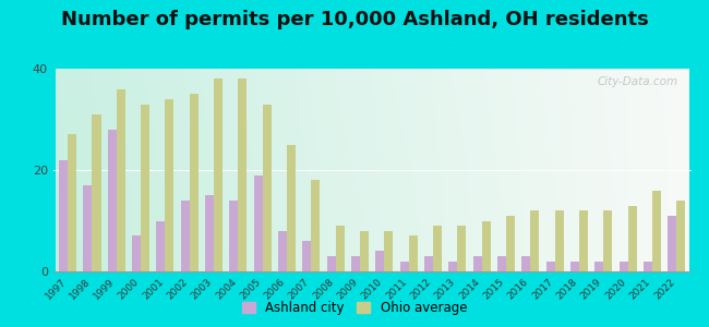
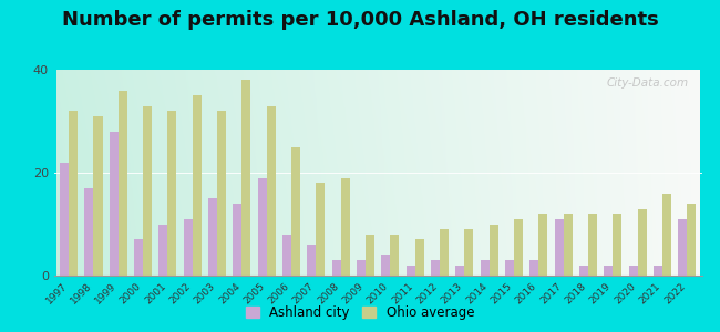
Ohio average/1997: 27 -> 32
Ohio average/2001: 34 -> 32
Ashland city/2002: 14 -> 11
Ohio average/2003: 38 -> 32
Ohio average/2008: 9 -> 19
Ashland city/2017: 2 -> 11
